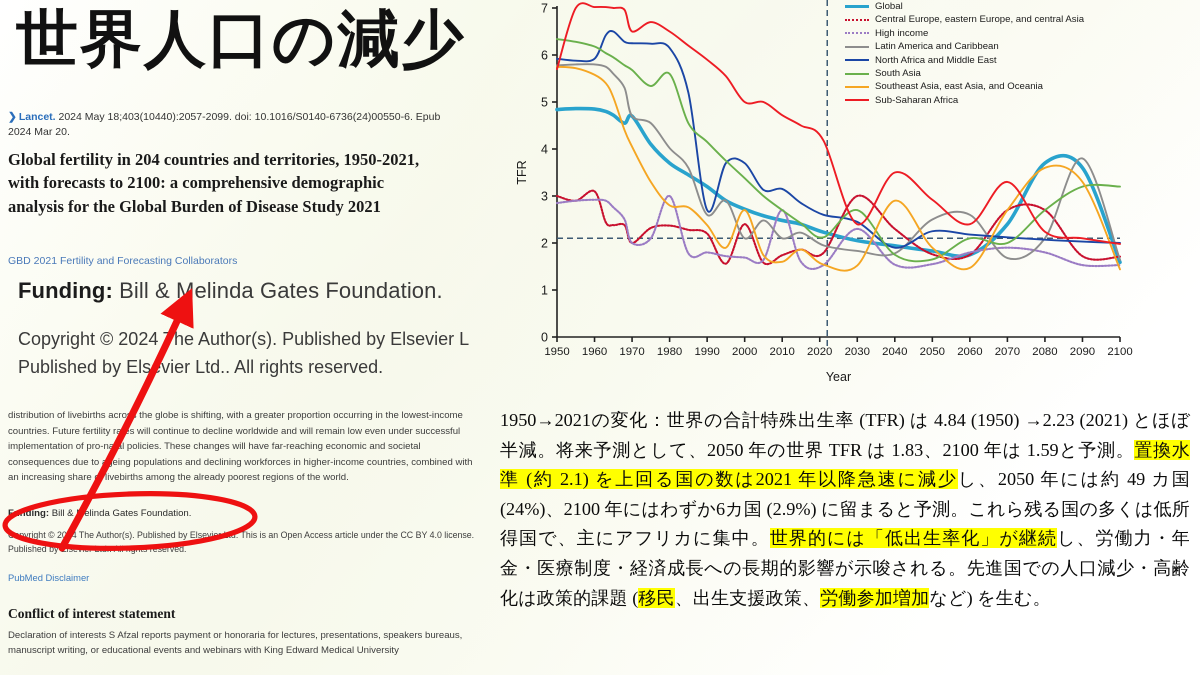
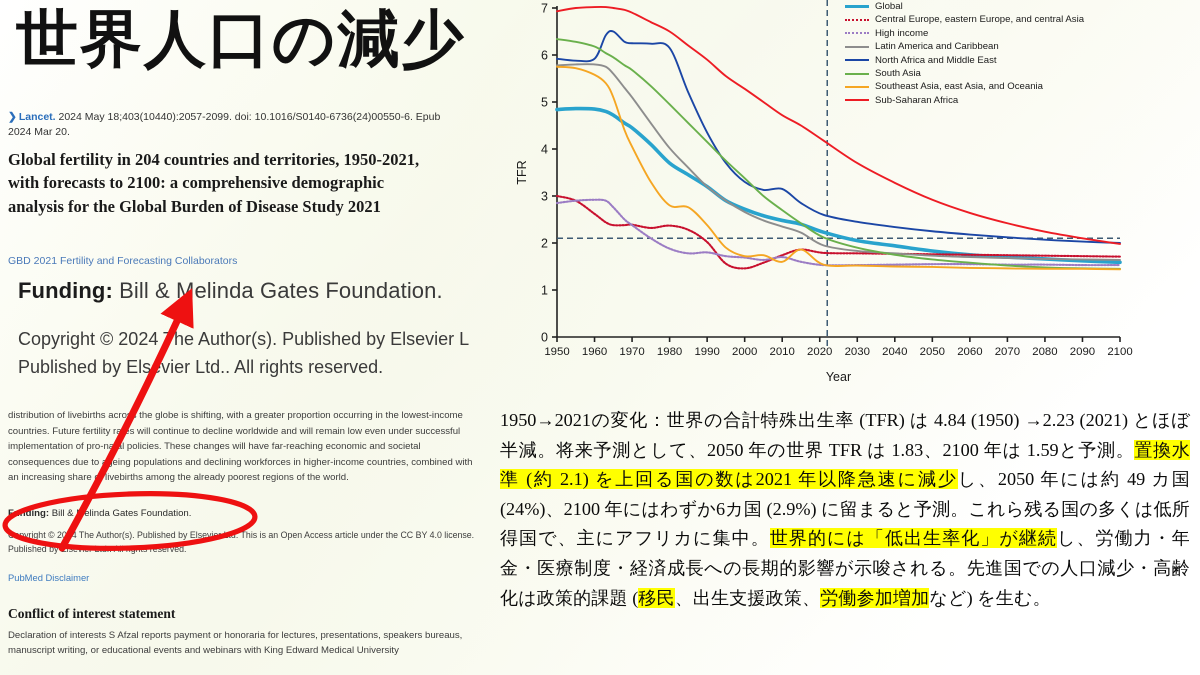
Sub-Saharan Africa/1950: 5.7 -> 6.9
Central Europe, eastern Europe, and central Asia/1960: 3.1 -> 2.6
Global/1970: 4.7 -> 4.5
Central Europe, eastern Europe, and central Asia/1970: 2.0 -> 2.4
High income/1970: 2.0 -> 2.4
Latin America and Caribbean/1970: 4.7 -> 5.1
Sub-Saharan Africa/1970: 6.5 -> 6.9
High income/1980: 3.0 -> 1.9
South Asia/1980: 5.6 -> 5.0
Central Europe, eastern Europe, and central Asia/1990: 2.2 -> 2.0
Latin America and Caribbean/1990: 2.6 -> 3.2
North Africa and Middle East/1990: 2.7 -> 4.3
Central Europe, eastern Europe, and central Asia/2000: 2.4 -> 1.5
Latin America and Caribbean/2000: 2.1 -> 2.7
North Africa and Middle East/2000: 3.7 -> 3.3
Southeast Asia, east Asia, and Oceania/2000: 2.7 -> 1.7
Sub-Saharan Africa/2000: 5.0 -> 5.3
High income/2010: 2.7 -> 1.7
Latin America and Caribbean/2010: 2.1 -> 2.4
Central Europe, eastern Europe, and central Asia/2030: 3.0 -> 1.8
High income/2030: 2.3 -> 1.5
South Asia/2030: 2.7 -> 1.9
Sub-Saharan Africa/2030: 2.4 -> 3.7
Central Europe, eastern Europe, and central Asia/2040: 2.3 -> 1.8
North Africa and Middle East/2040: 1.9 -> 2.3
Southeast Asia, east Asia, and Oceania/2040: 2.9 -> 1.5
Sub-Saharan Africa/2040: 3.5 -> 3.3
Latin America and Caribbean/2050: 2.5 -> 1.7
Southeast Asia, east Asia, and Oceania/2050: 1.9 -> 1.5
High income/2060: 1.8 -> 1.6
Latin America and Caribbean/2060: 2.6 -> 1.7
South Asia/2060: 2.1 -> 1.6
Sub-Saharan Africa/2060: 2.4 -> 2.6
Global/2070: 2.4 -> 1.7
Central Europe, eastern Europe, and central Asia/2070: 2.7 -> 1.7
High income/2070: 1.9 -> 1.5
South Asia/2070: 2.0 -> 1.5
Southeast Asia, east Asia, and Oceania/2070: 2.7 -> 1.5
Sub-Saharan Africa/2070: 3.3 -> 2.4
Global/2080: 3.7 -> 1.7
Central Europe, eastern Europe, and central Asia/2080: 2.7 -> 1.7
High income/2080: 1.8 -> 1.5
Latin America and Caribbean/2080: 2.1 -> 1.7
South Asia/2080: 2.7 -> 1.5
Southeast Asia, east Asia, and Oceania/2080: 3.6 -> 1.4
Global/2090: 3.6 -> 1.6
Latin America and Caribbean/2090: 3.8 -> 1.6
South Asia/2090: 3.2 -> 1.5
Southeast Asia, east Asia, and Oceania/2090: 3.3 -> 1.4
South Asia/2100: 3.2 -> 1.4
